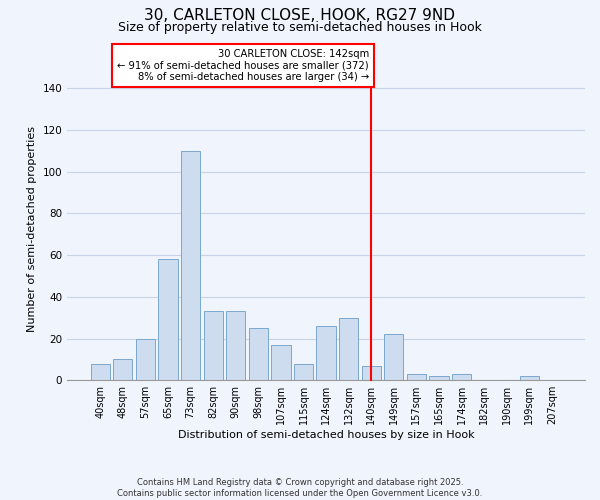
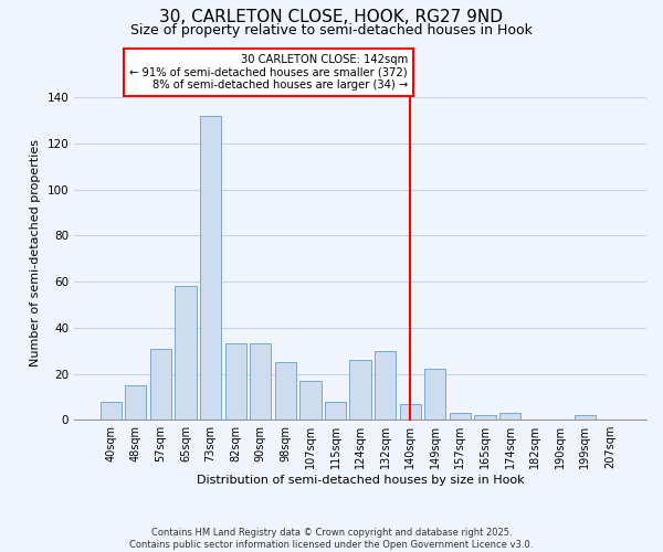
48sqm: 10 -> 15
57sqm: 20 -> 31
73sqm: 110 -> 132
